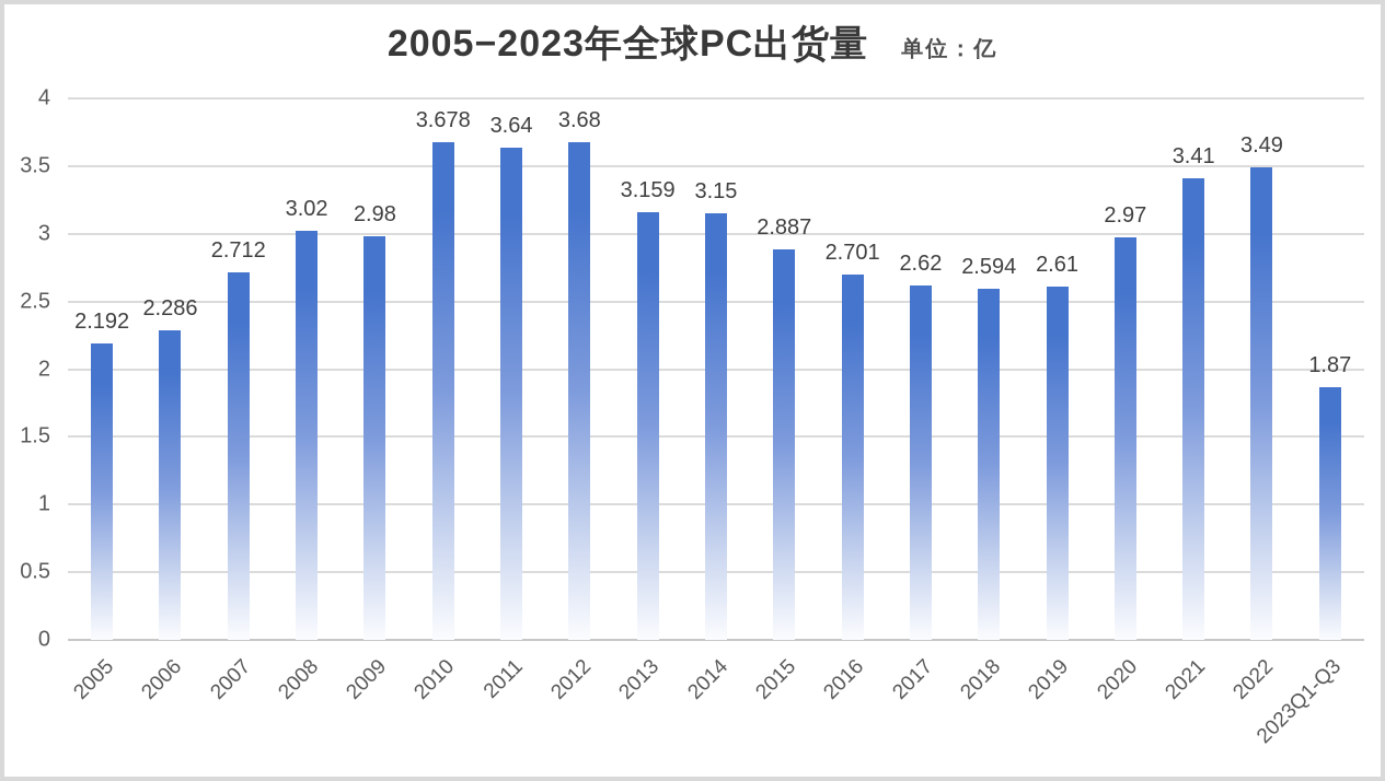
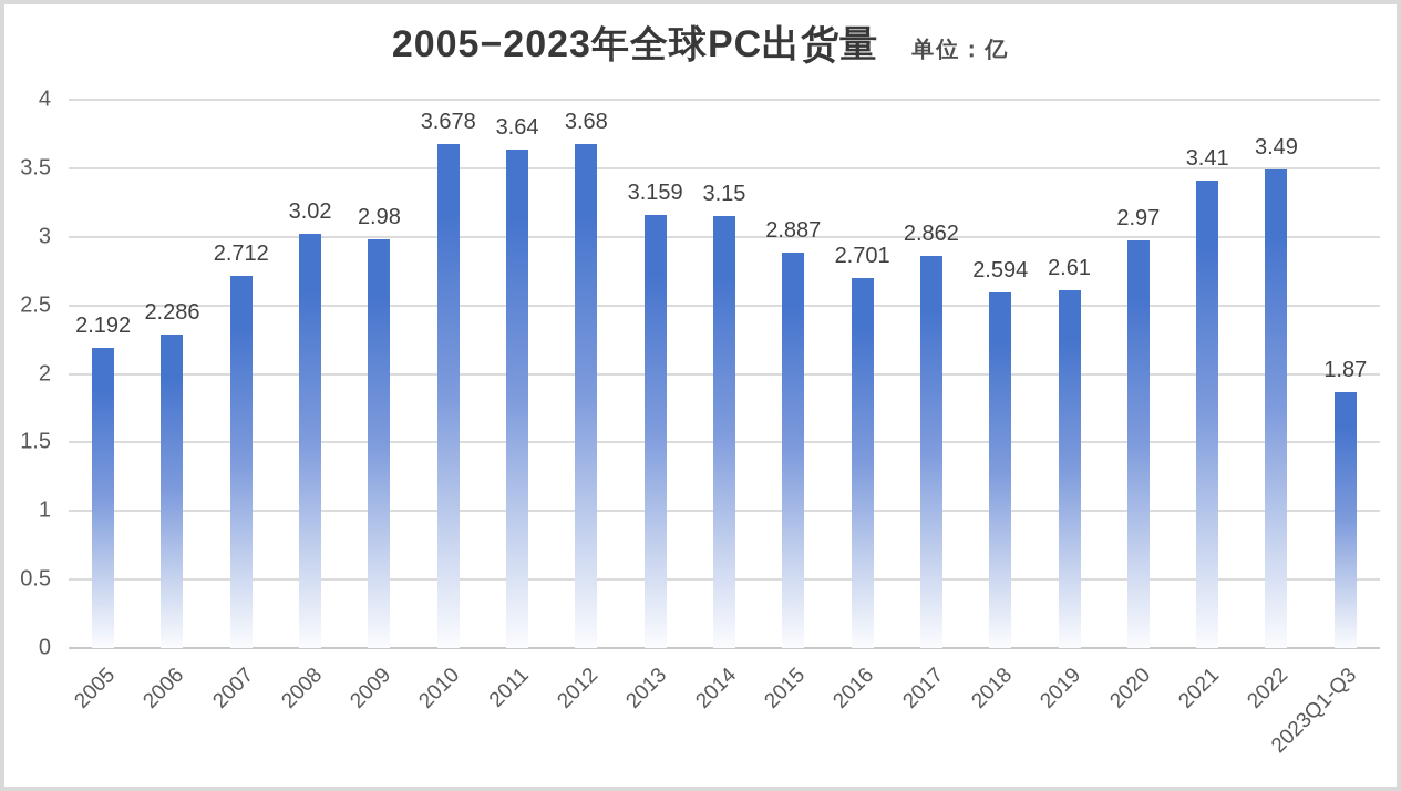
2017: 2.62 -> 2.862
